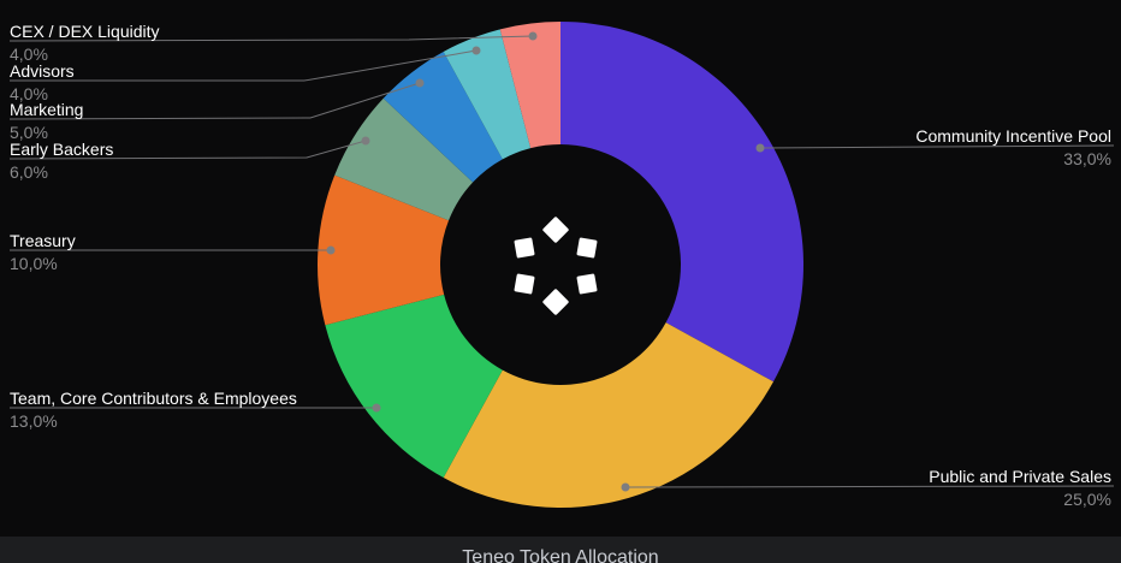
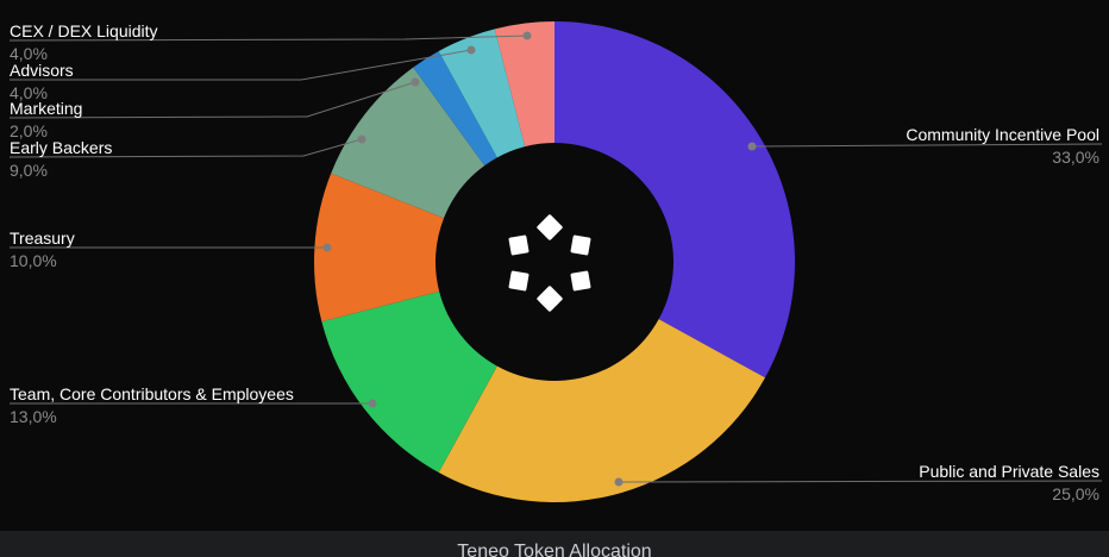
Early Backers: 6,0% -> 9,0%
Marketing: 5,0% -> 2,0%
